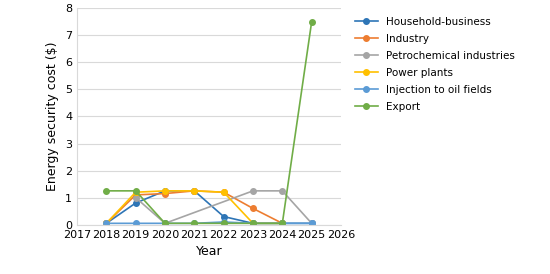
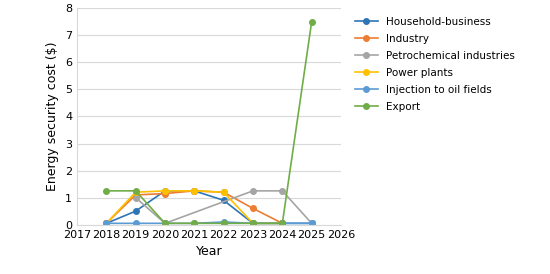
Household-business/2019: 0.80 -> 0.50
Household-business/2022: 0.30 -> 0.90
